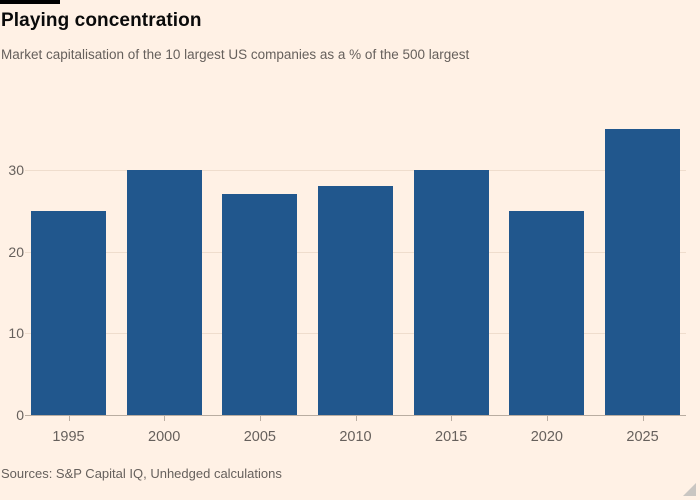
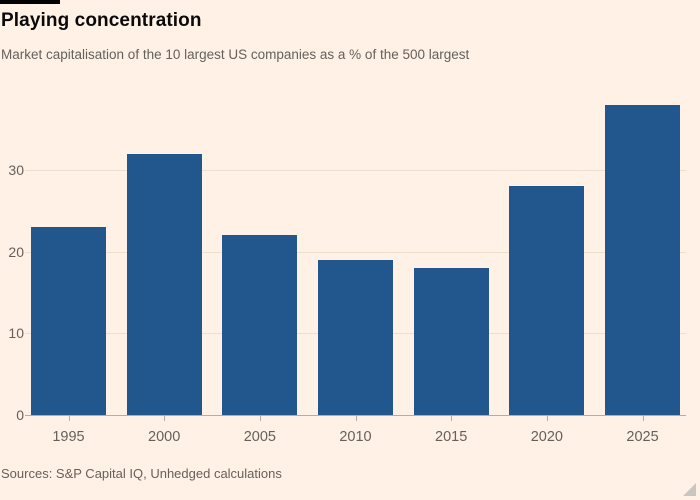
1995: 25 -> 23
2000: 30 -> 32
2005: 27 -> 22
2010: 28 -> 19
2015: 30 -> 18
2020: 25 -> 28
2025: 35 -> 38
